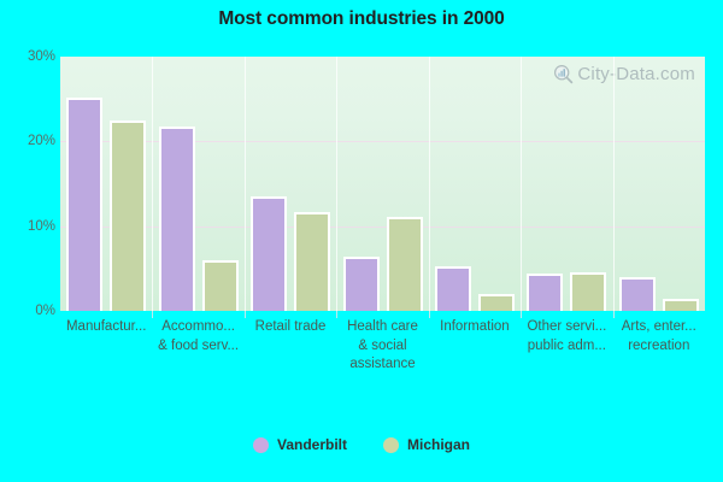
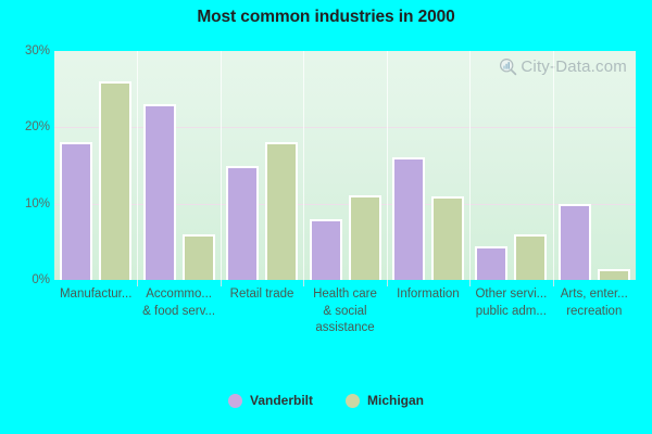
Vanderbilt/Manufactur...: 25% -> 18%
Michigan/Manufactur...: 22% -> 26%
Vanderbilt/Accommo... & food serv...: 22% -> 23%
Vanderbilt/Retail trade: 14% -> 15%
Michigan/Retail trade: 12% -> 18%
Vanderbilt/Health care & social assistance: 6% -> 8%
Vanderbilt/Information: 5% -> 16%
Michigan/Information: 2% -> 11%
Michigan/Other servi... public adm...: 5% -> 6%
Vanderbilt/Arts, enter... recreation: 4% -> 10%
